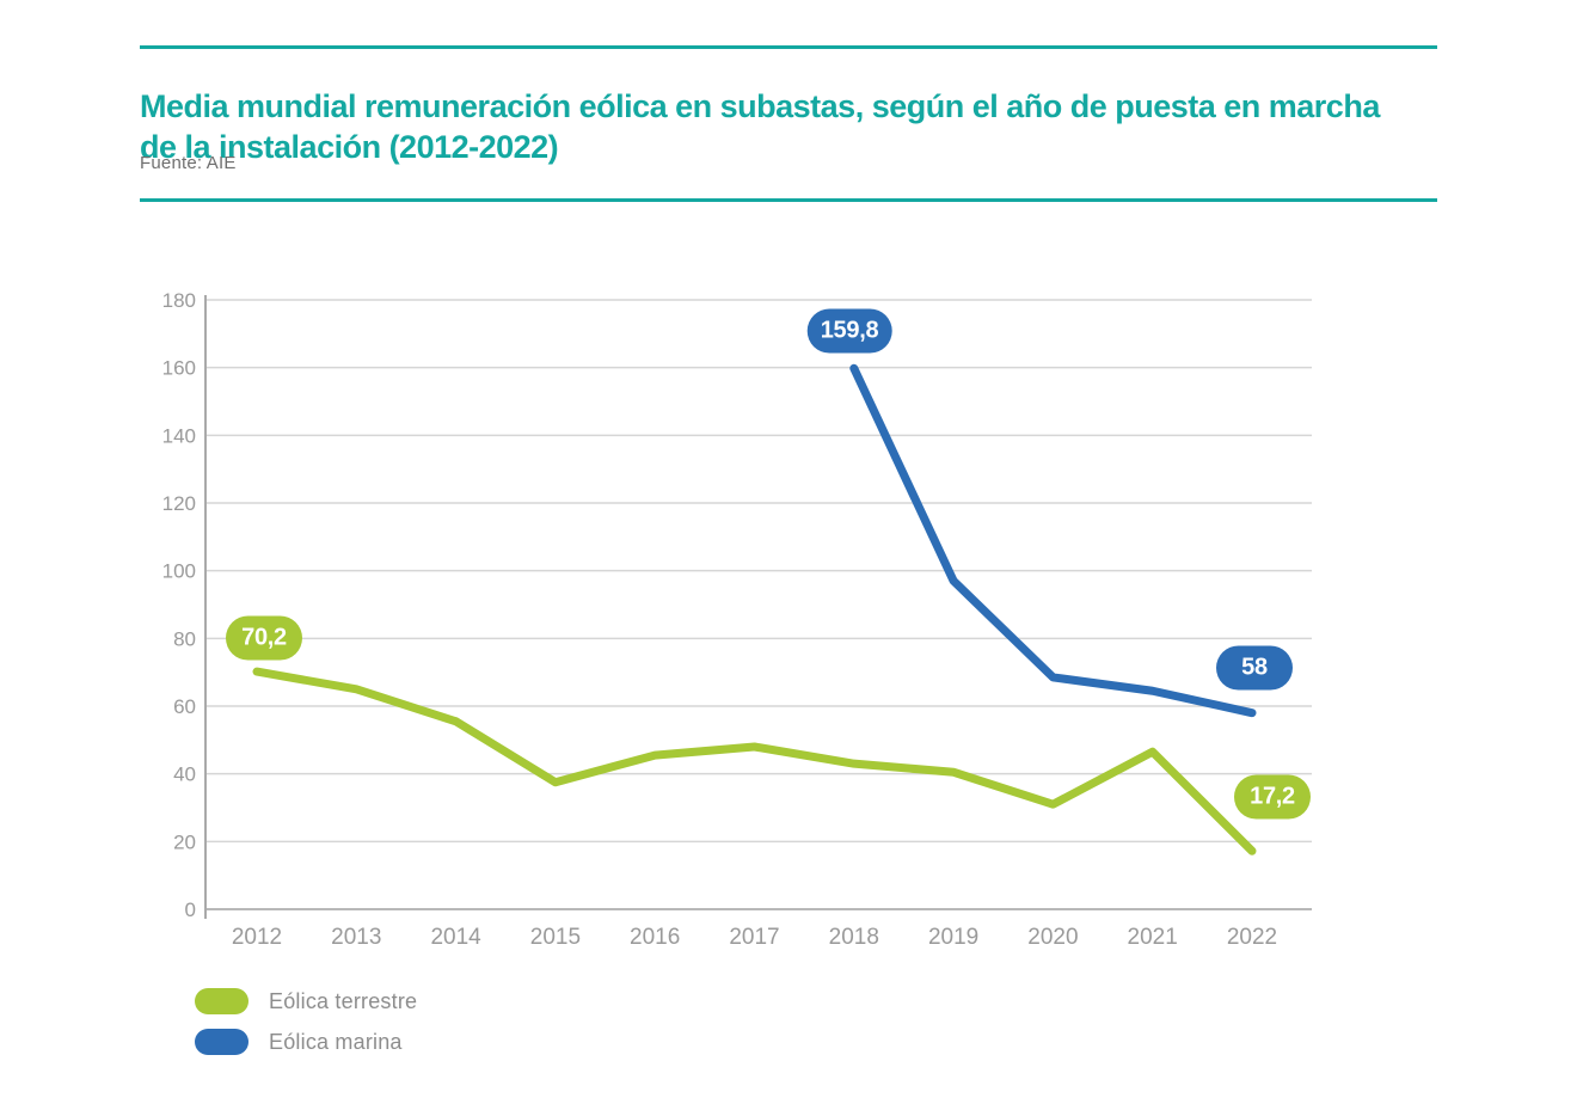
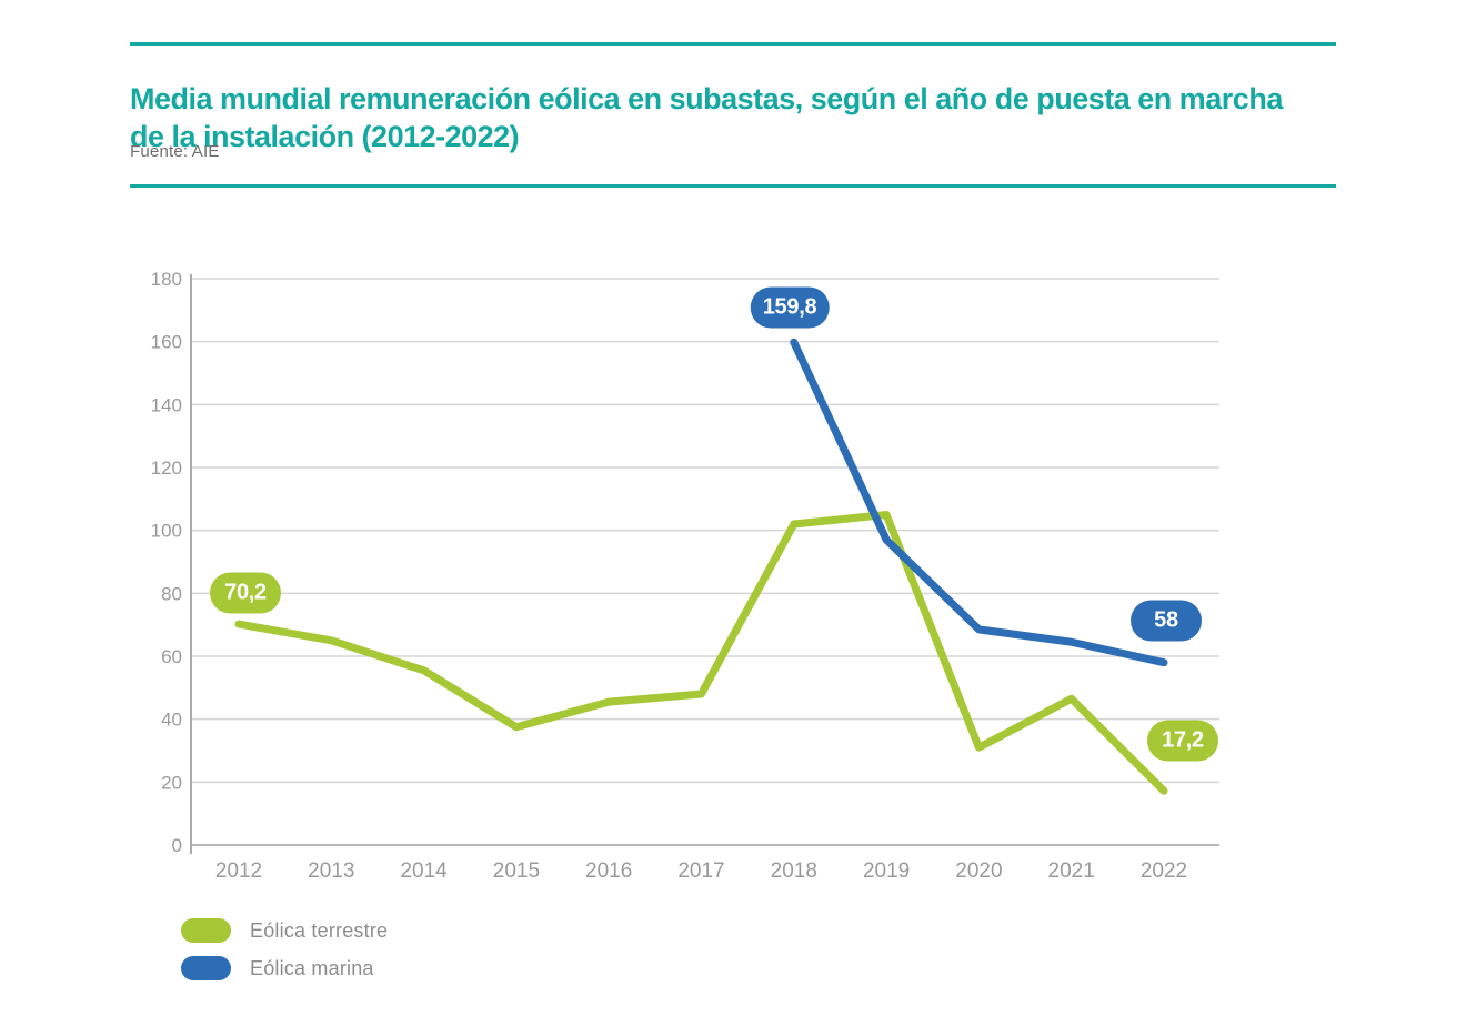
Eólica terrestre/2018: 43 -> 102
Eólica terrestre/2019: 40 -> 105
